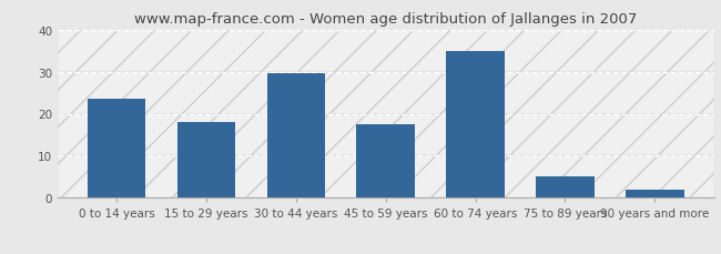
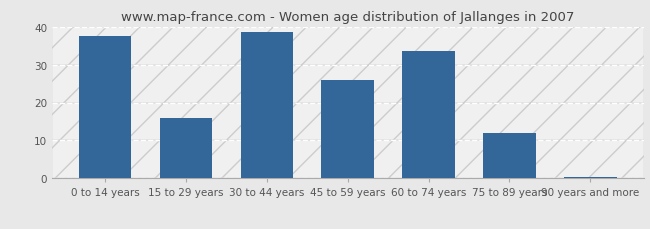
0 to 14 years: 23.5 -> 37.5
15 to 29 years: 18.0 -> 16.0
30 to 44 years: 29.5 -> 38.5
45 to 59 years: 17.5 -> 26.0
60 to 74 years: 35.0 -> 33.5
75 to 89 years: 5.0 -> 12.0
90 years and more: 2.0 -> 0.5
